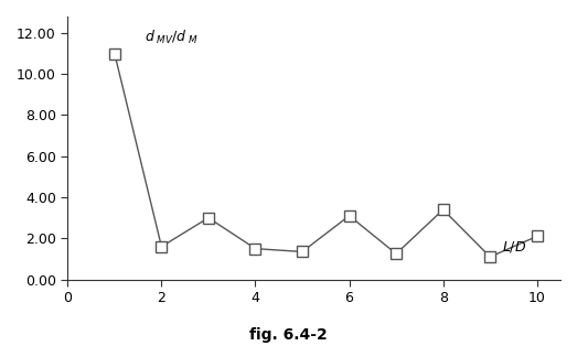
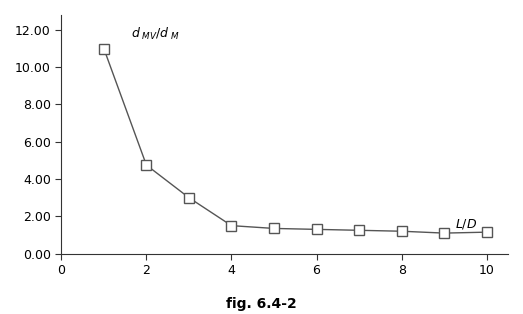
2: 1.6 -> 4.8
6: 3.1 -> 1.3
8: 3.4 -> 1.2
10: 2.1 -> 1.1
